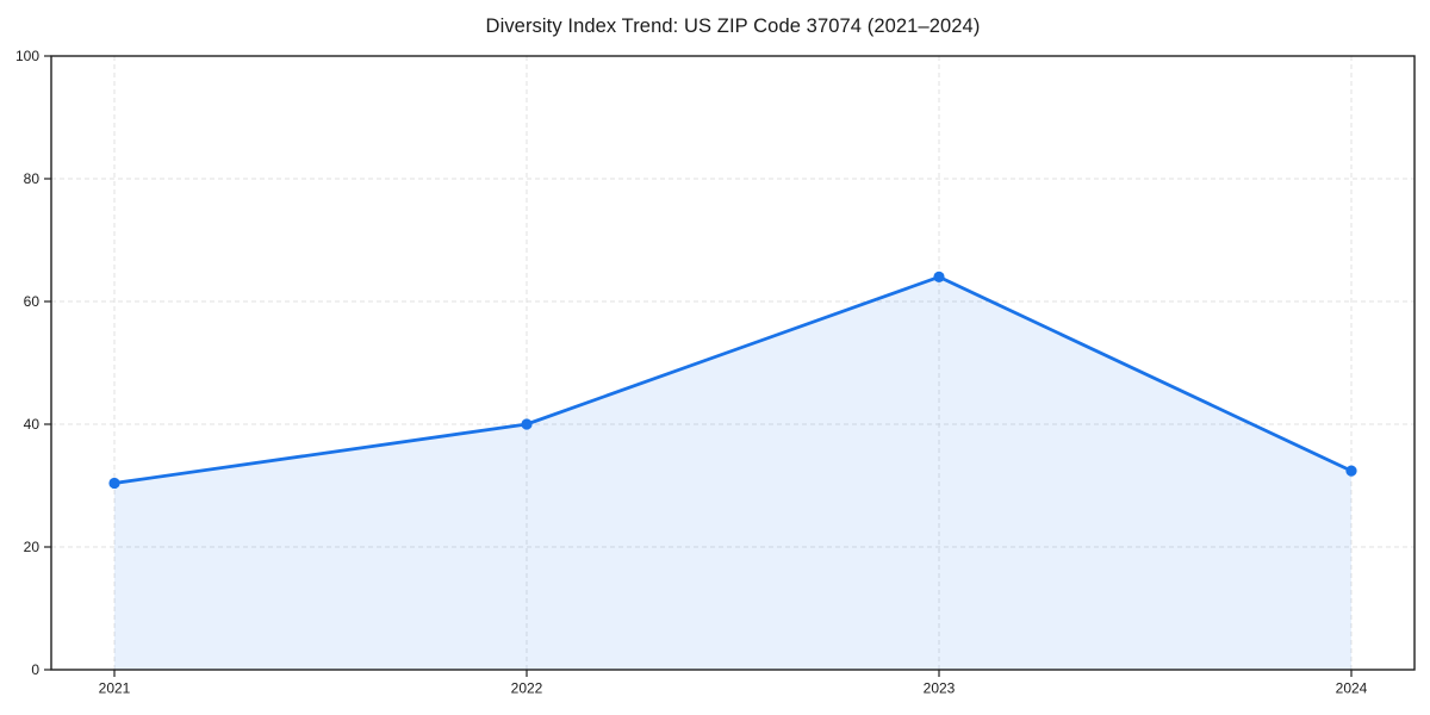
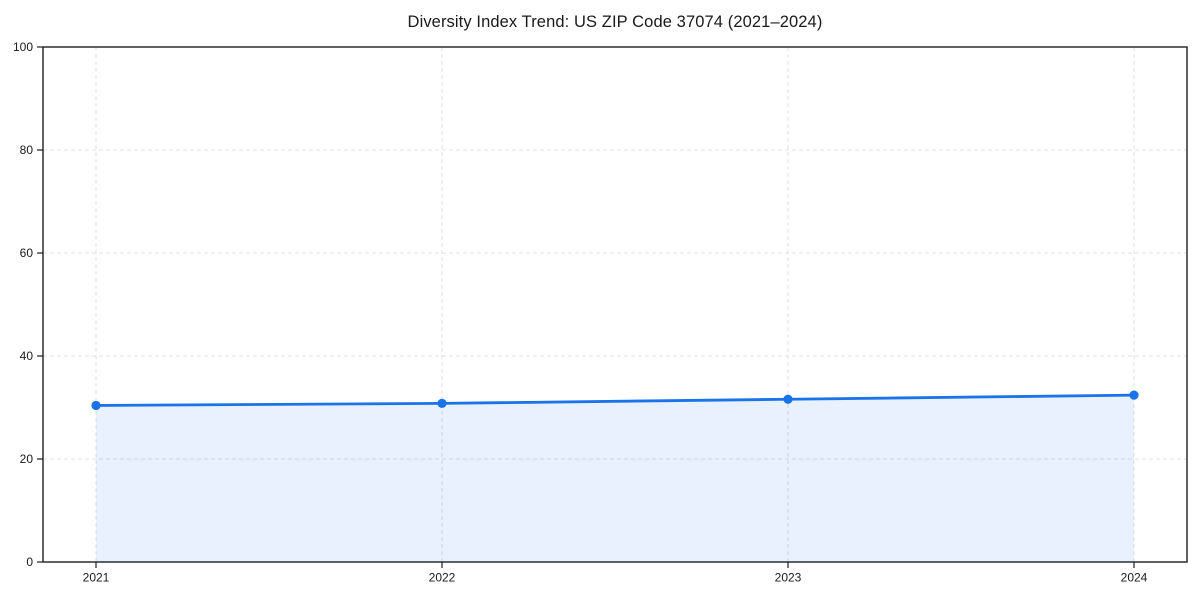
2022: 40 -> 31
2023: 64 -> 32
